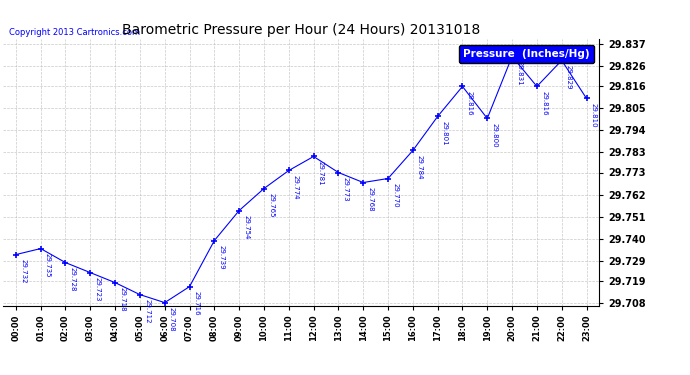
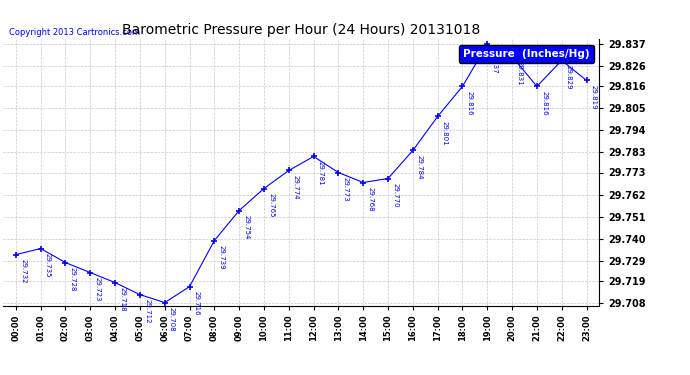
19:00: 29.800 -> 29.837
23:00: 29.810 -> 29.819
